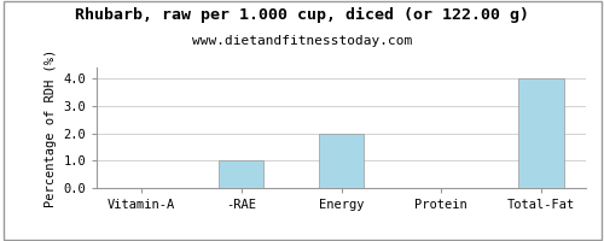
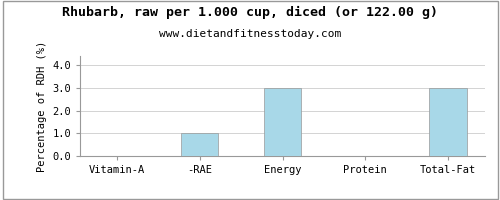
Energy: 2 -> 3
Total-Fat: 4 -> 3
